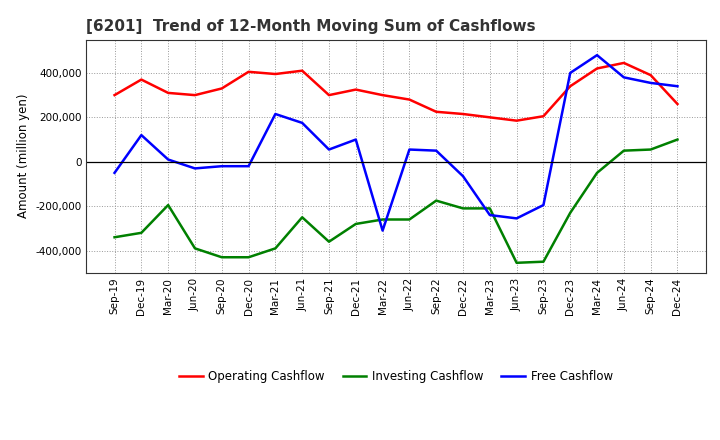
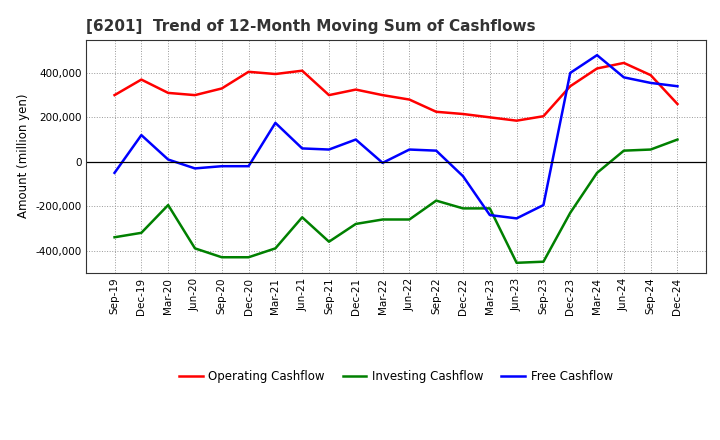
Free Cashflow/Mar-21: 215,000 -> 175,000
Free Cashflow/Jun-21: 175,000 -> 60,000
Free Cashflow/Mar-22: -310,000 -> -5,000
